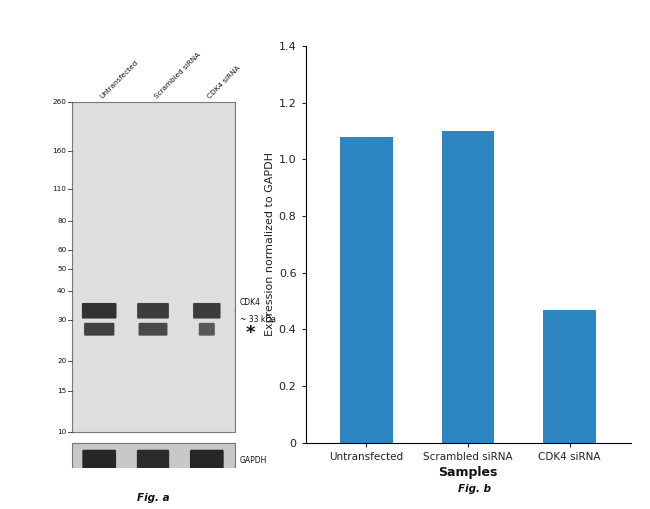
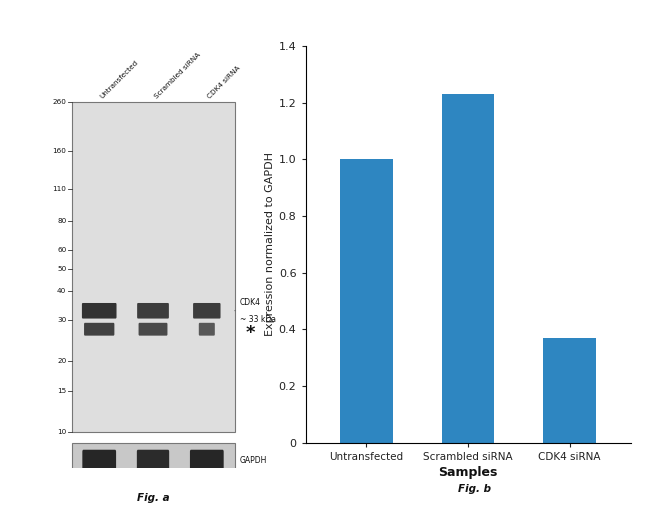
Untransfected: 1.08 -> 1.00
Scrambled siRNA: 1.10 -> 1.23
CDK4 siRNA: 0.47 -> 0.37
